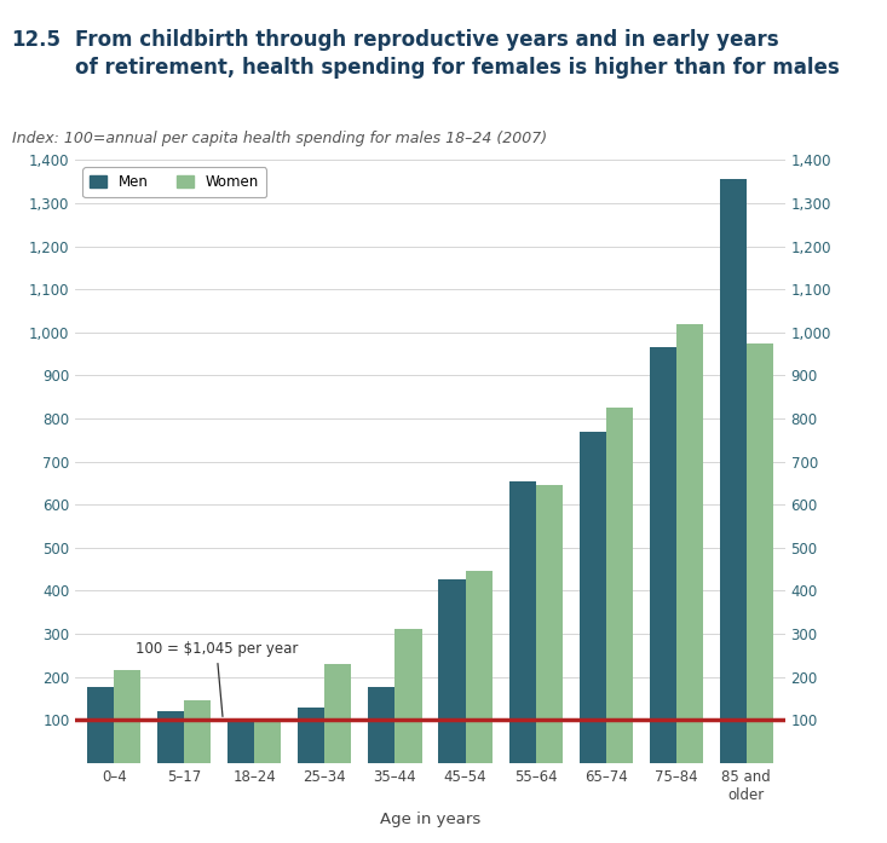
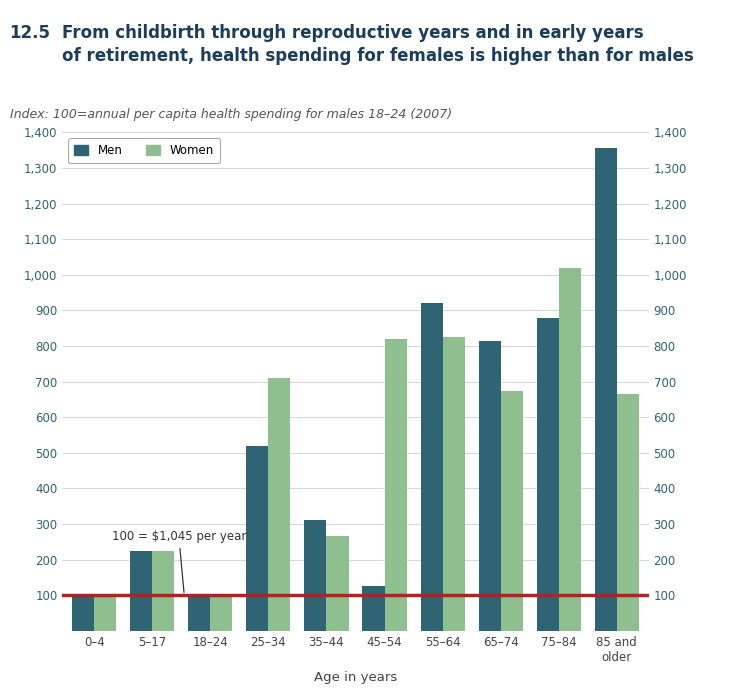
Men/0–4: 175 -> 100
Women/0–4: 215 -> 100
Men/5–17: 120 -> 225
Women/5–17: 145 -> 225
Men/25–34: 130 -> 520
Women/25–34: 230 -> 710
Men/35–44: 175 -> 310
Women/35–44: 310 -> 265
Men/45–54: 425 -> 125
Women/45–54: 445 -> 820
Men/55–64: 655 -> 920
Women/55–64: 645 -> 825
Men/65–74: 770 -> 815
Women/65–74: 825 -> 675
Men/75–84: 965 -> 880
Women/85 and older: 975 -> 665
